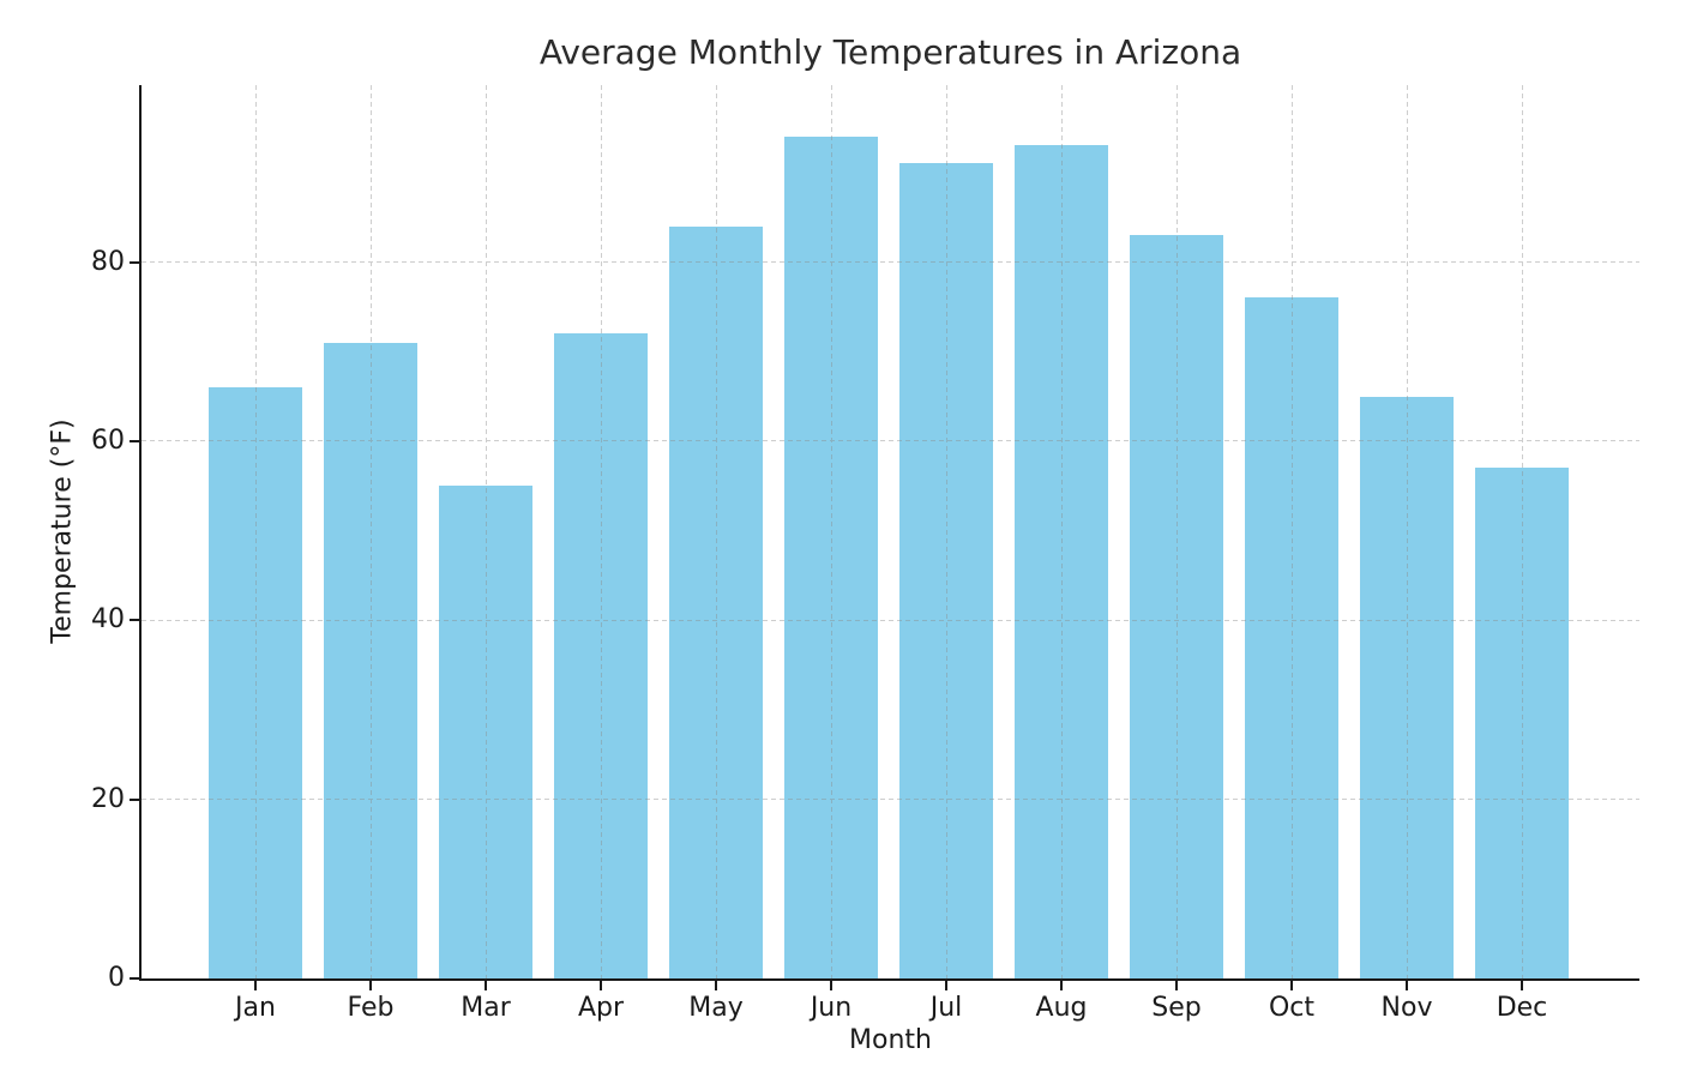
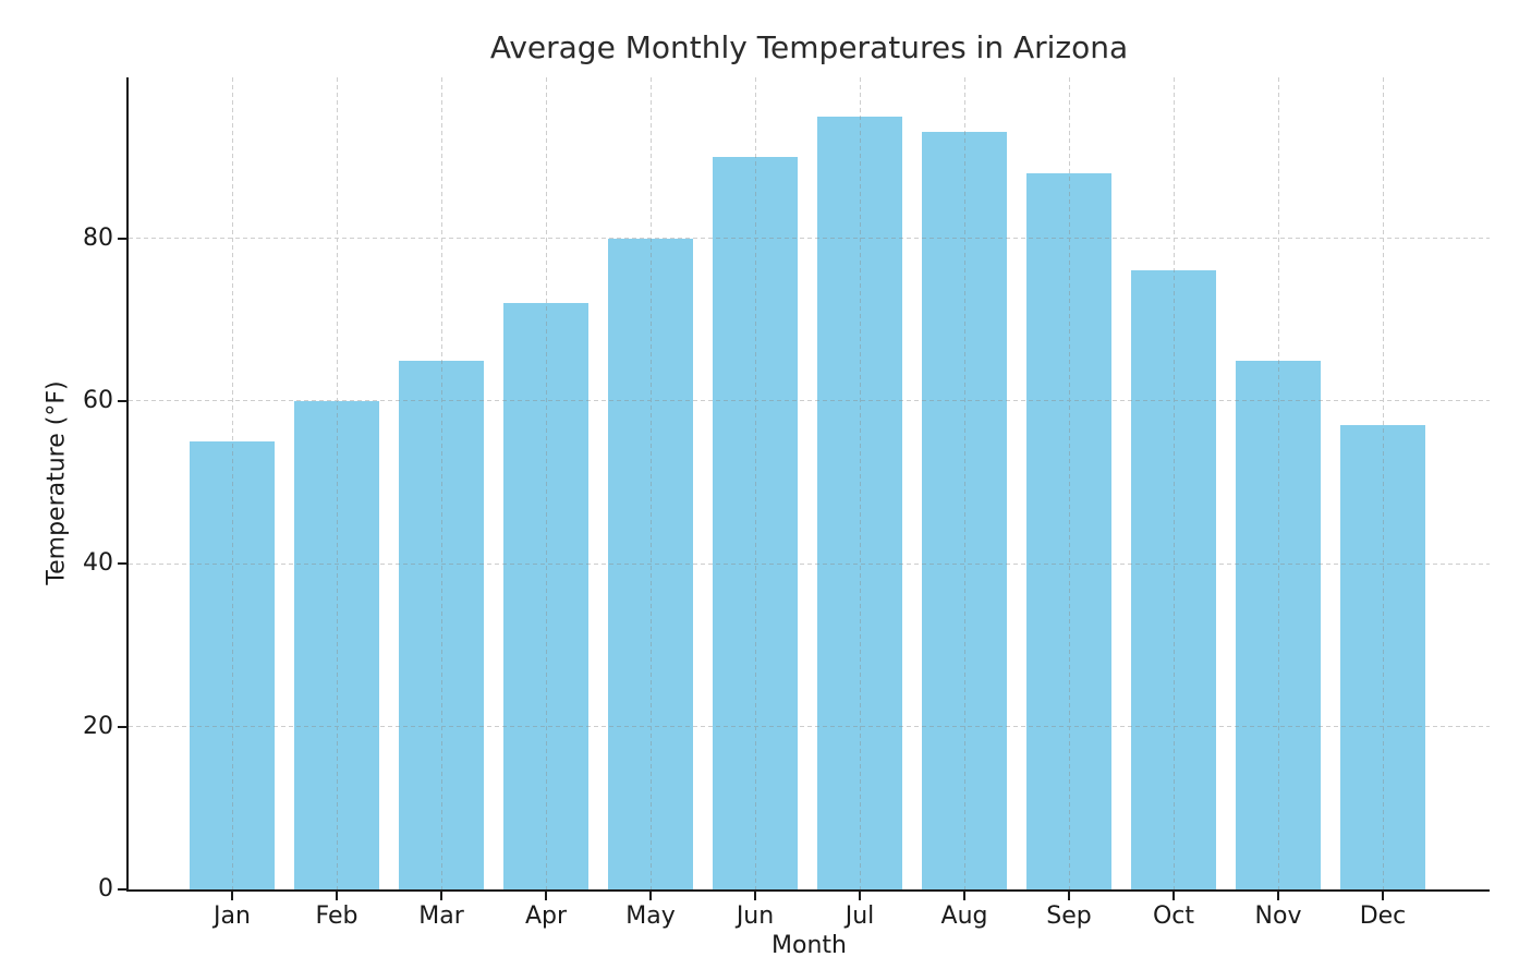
Jan: 66 -> 55
Feb: 71 -> 60
Mar: 55 -> 65
May: 84 -> 80
Jun: 94 -> 90
Jul: 91 -> 95
Sep: 83 -> 88
